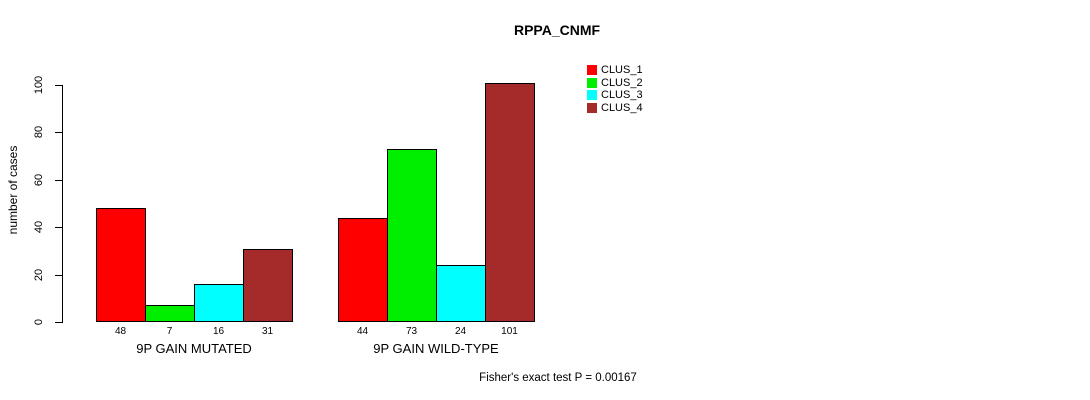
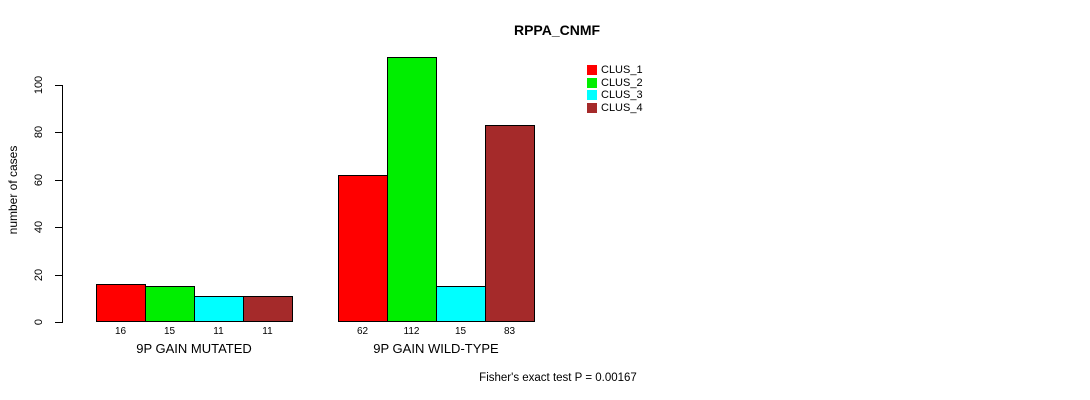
CLUS_1/9P GAIN MUTATED: 48 -> 16
CLUS_2/9P GAIN MUTATED: 7 -> 15
CLUS_3/9P GAIN MUTATED: 16 -> 11
CLUS_4/9P GAIN MUTATED: 31 -> 11
CLUS_1/9P GAIN WILD-TYPE: 44 -> 62
CLUS_2/9P GAIN WILD-TYPE: 73 -> 112
CLUS_3/9P GAIN WILD-TYPE: 24 -> 15
CLUS_4/9P GAIN WILD-TYPE: 101 -> 83
